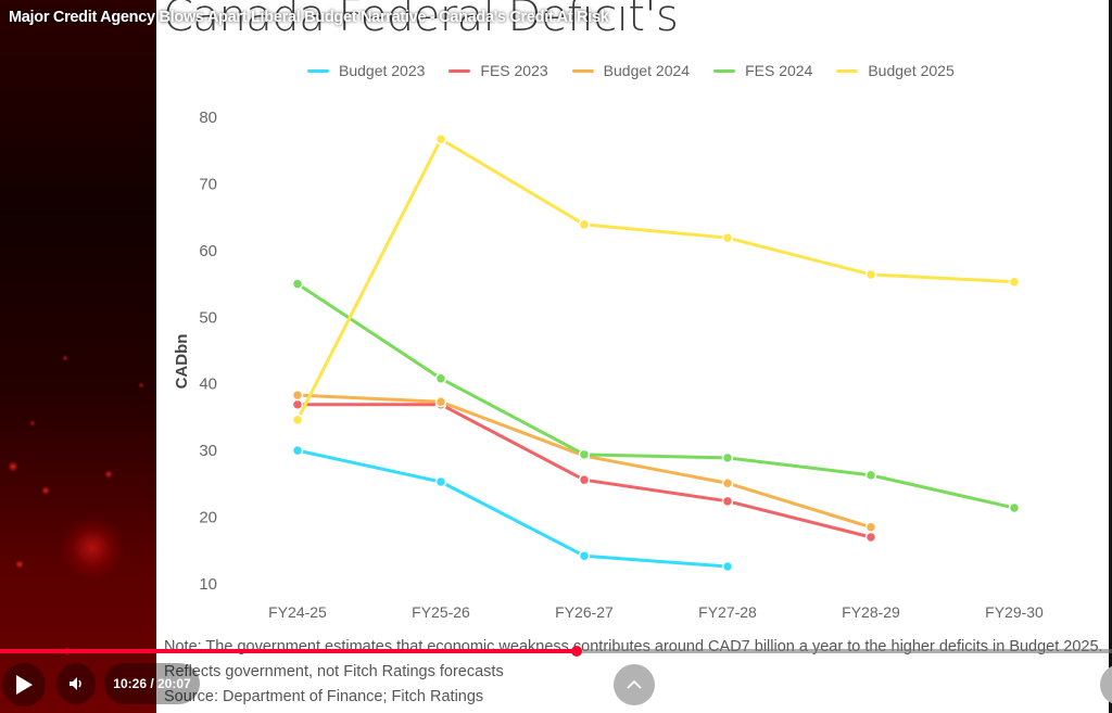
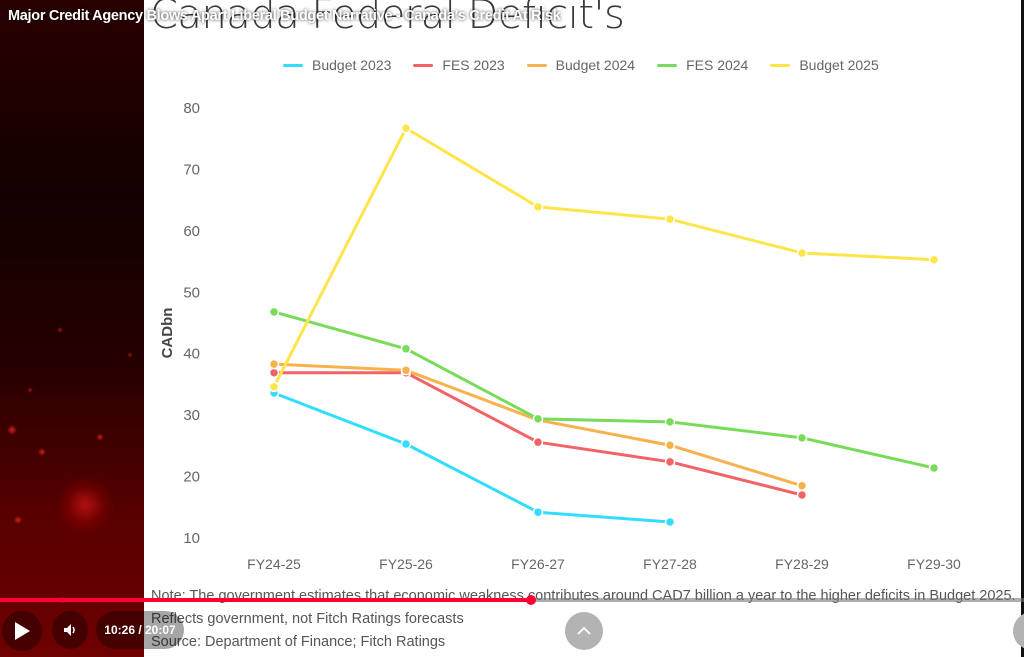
Budget 2023/FY24-25: 30 -> 34
FES 2024/FY24-25: 55 -> 47
